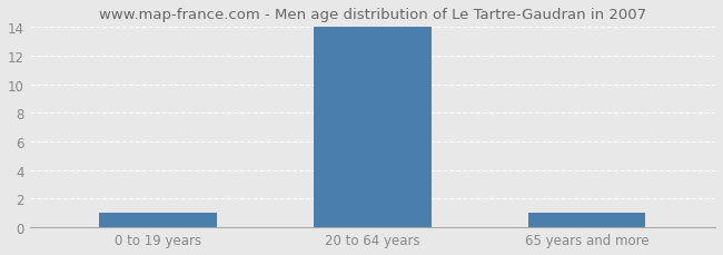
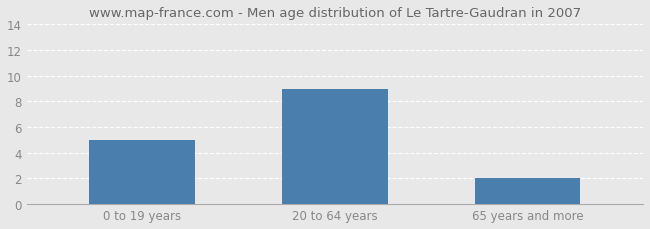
0 to 19 years: 1 -> 5
20 to 64 years: 14 -> 9
65 years and more: 1 -> 2
